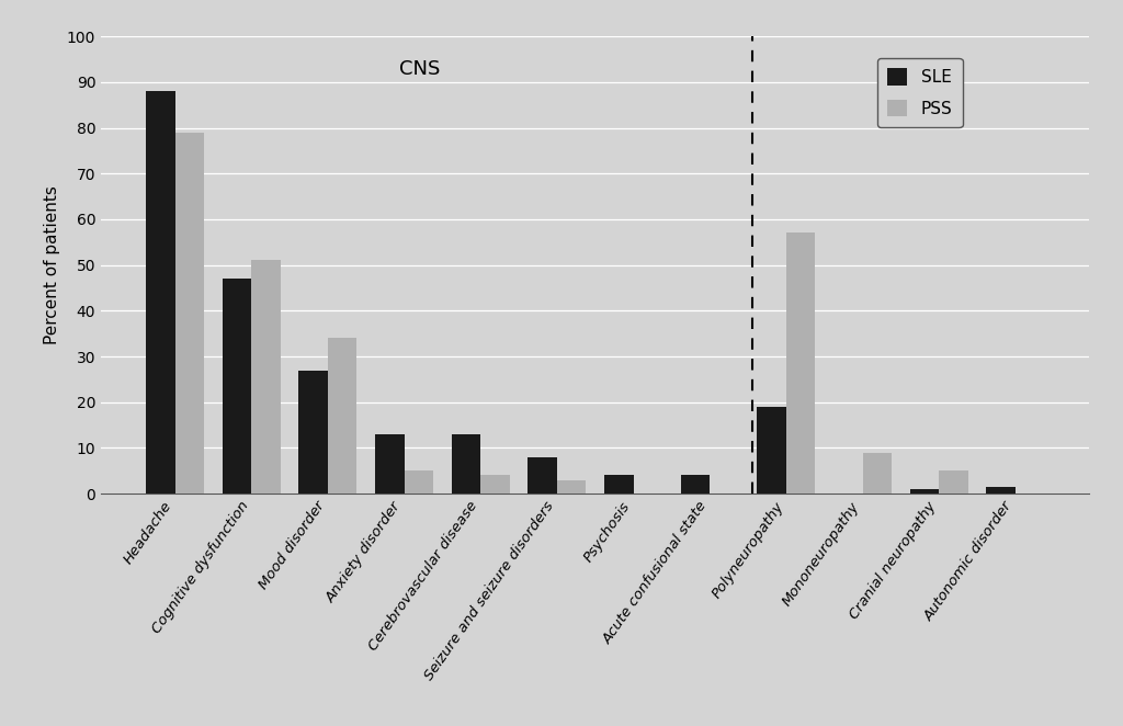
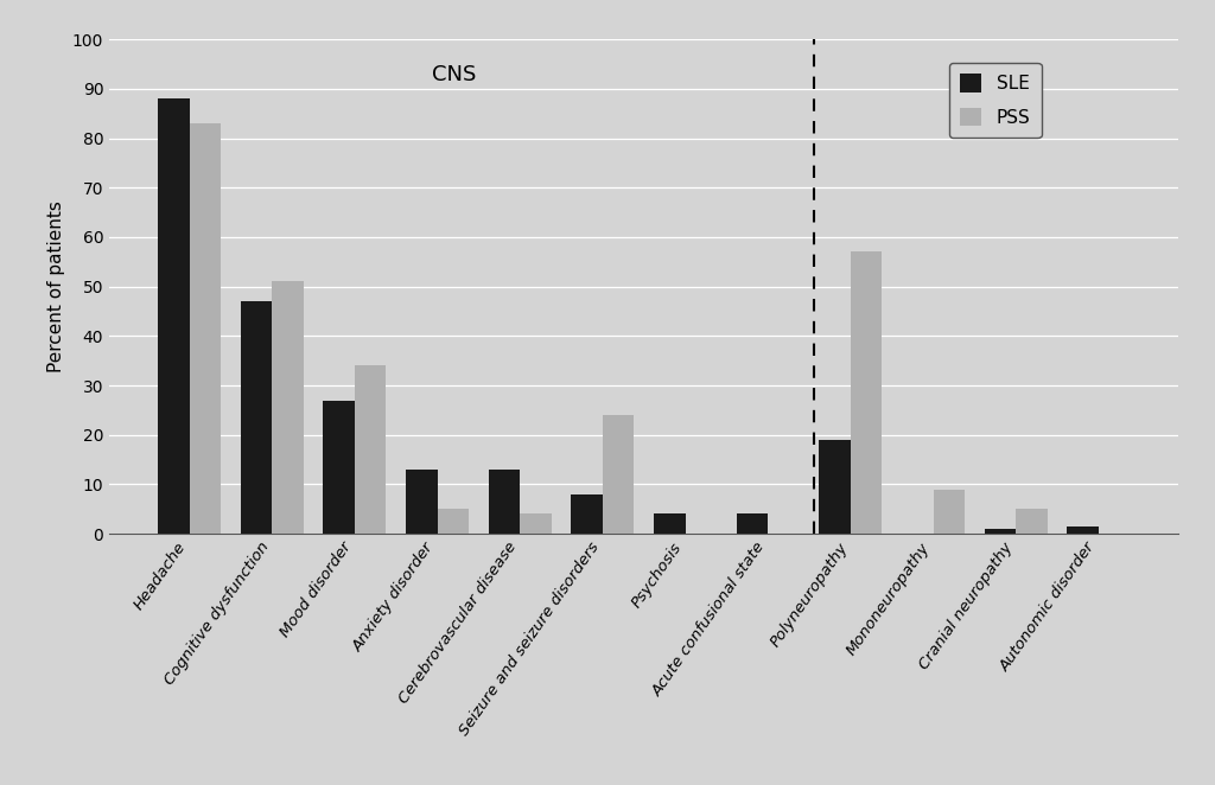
PSS/Headache: 79 -> 83
PSS/Seizure and seizure disorders: 3 -> 24
